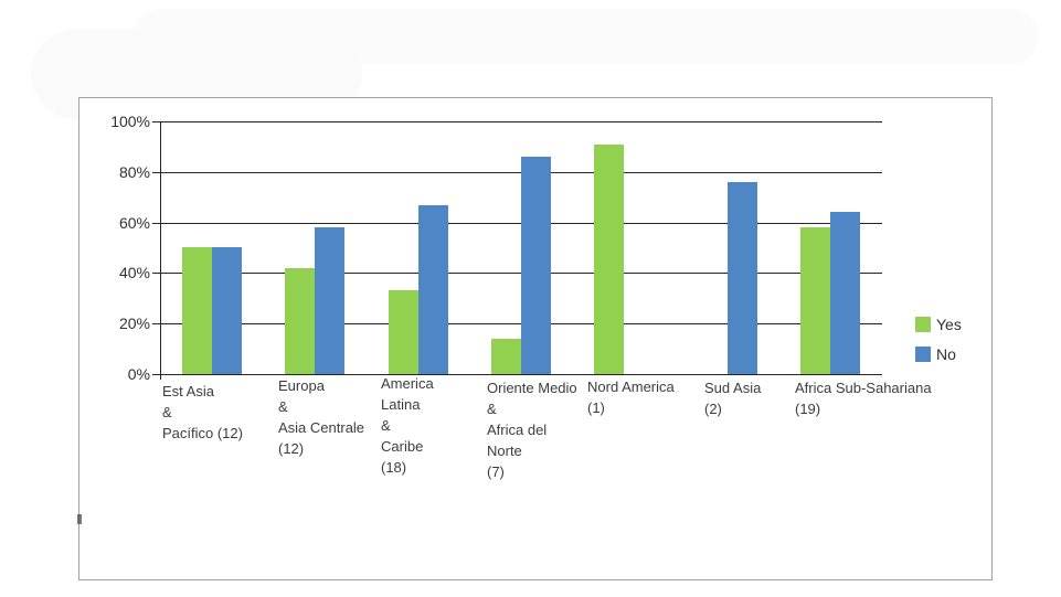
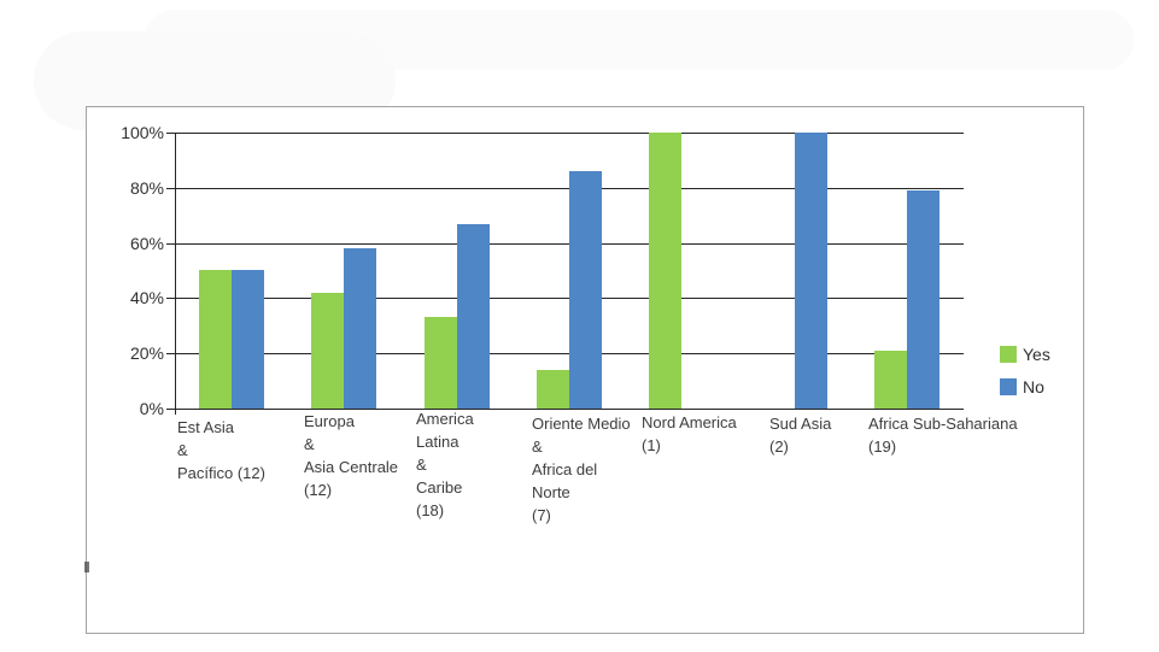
Yes/Nord America (1): 91% -> 100%
No/Sud Asia (2): 76% -> 100%
Yes/Africa Sub-Sahariana (19): 58% -> 21%
No/Africa Sub-Sahariana (19): 64% -> 79%
